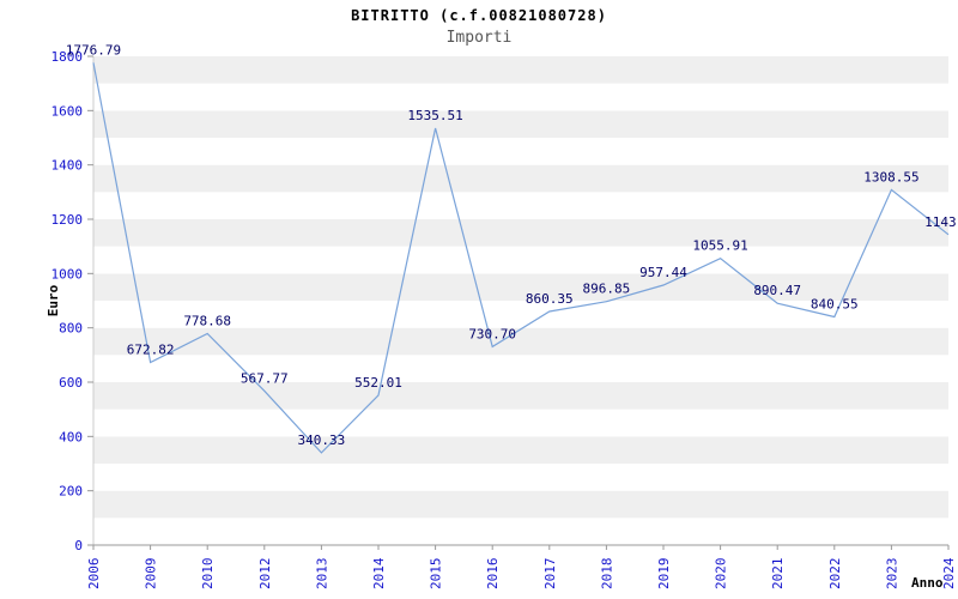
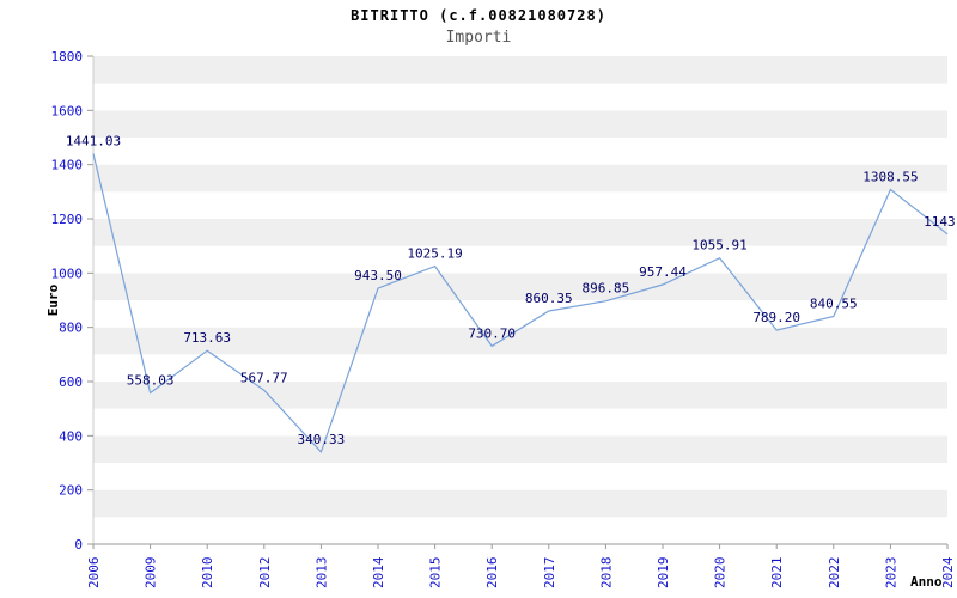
2006: 1776.79 -> 1441.03
2009: 672.82 -> 558.03
2010: 778.68 -> 713.63
2014: 552.01 -> 943.50
2015: 1535.51 -> 1025.19
2021: 890.47 -> 789.20
